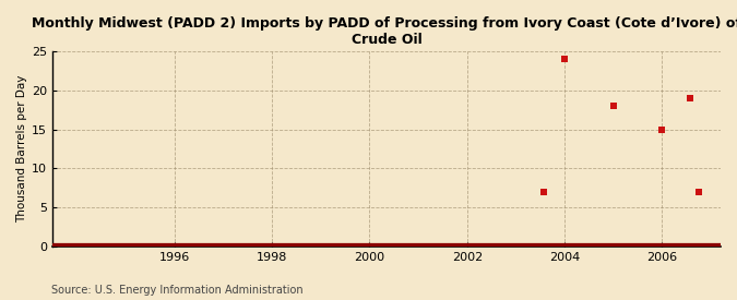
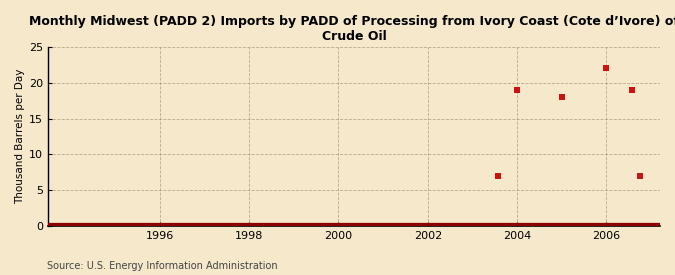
2004: 24 -> 19
2006: 15 -> 22
